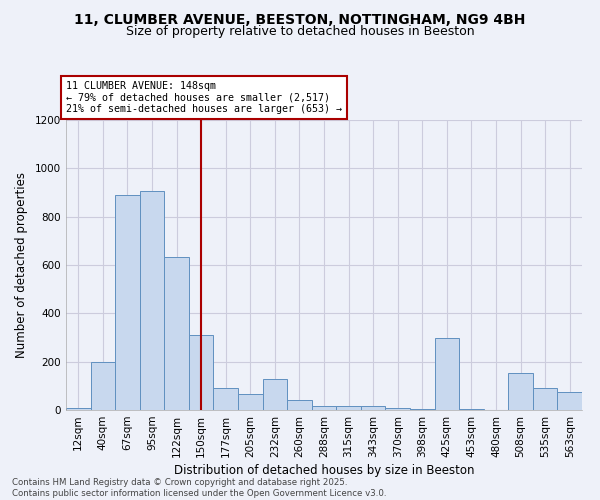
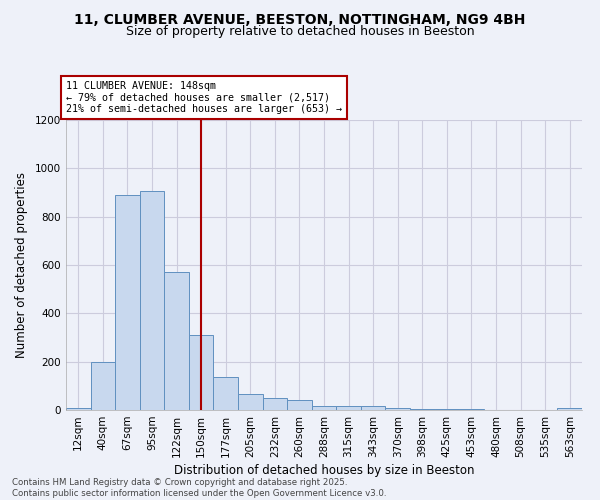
122sqm: 635 -> 570
177sqm: 90 -> 135
232sqm: 130 -> 48
425sqm: 300 -> 5
508sqm: 155 -> 1
535sqm: 90 -> 1
563sqm: 75 -> 10
